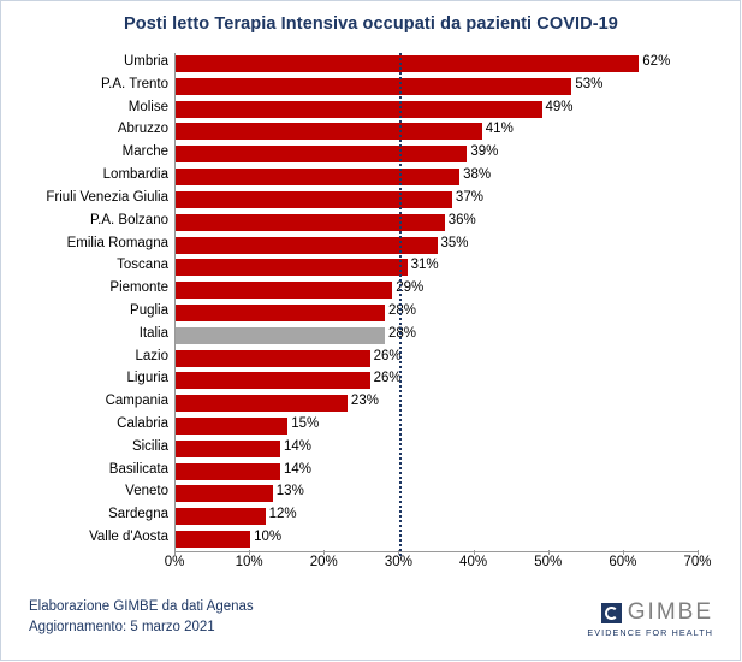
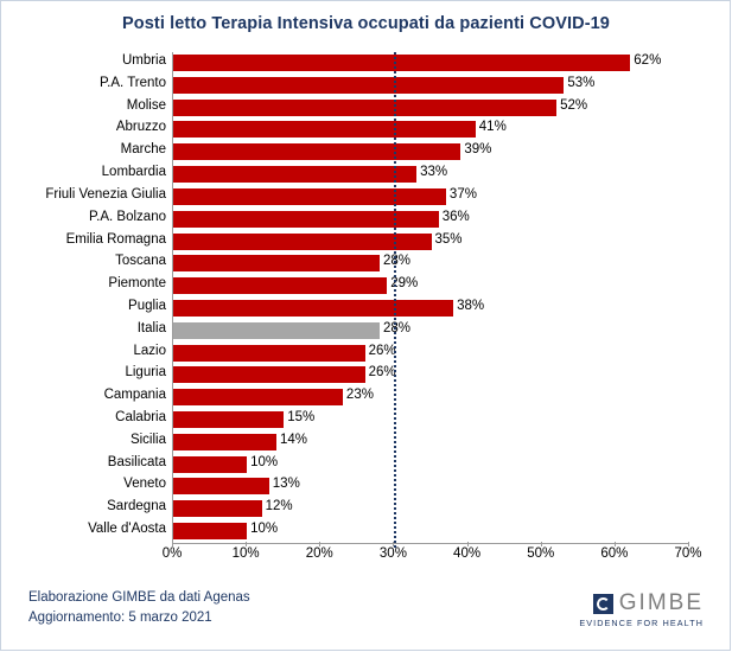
Molise: 49% -> 52%
Lombardia: 38% -> 33%
Toscana: 31% -> 28%
Puglia: 28% -> 38%
Basilicata: 14% -> 10%
